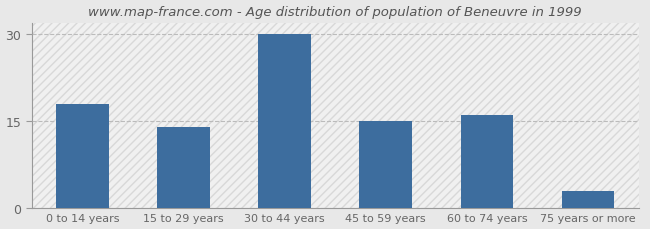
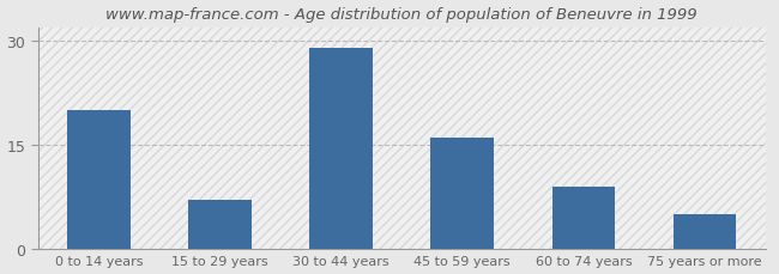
0 to 14 years: 18 -> 20
15 to 29 years: 14 -> 7
30 to 44 years: 30 -> 29
45 to 59 years: 15 -> 16
60 to 74 years: 16 -> 9
75 years or more: 3 -> 5
